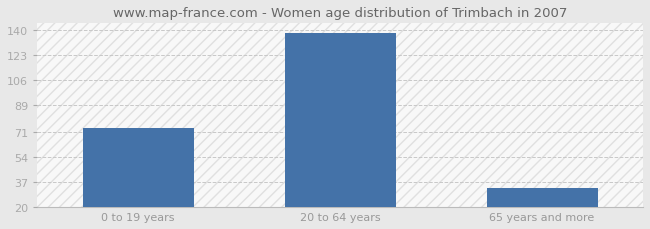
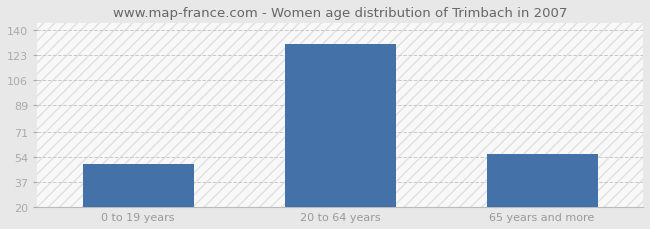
0 to 19 years: 74 -> 49
20 to 64 years: 138 -> 131
65 years and more: 33 -> 56
